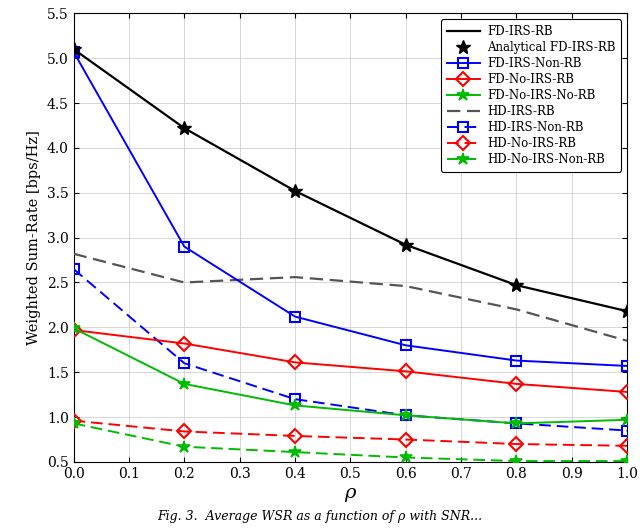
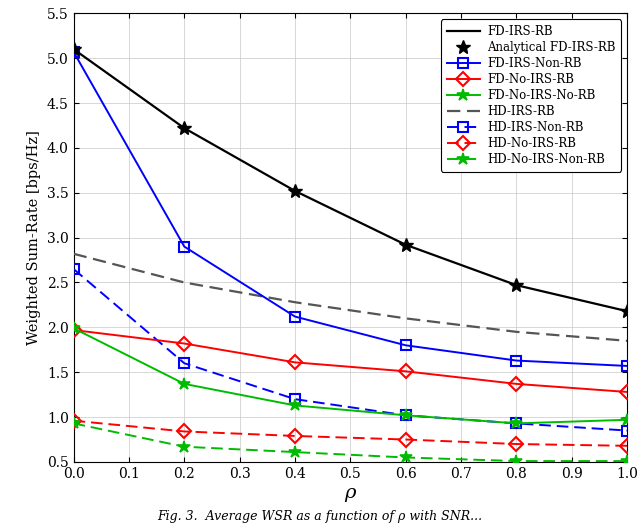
HD-IRS-RB/0.4: 2.56 -> 2.28
HD-IRS-RB/0.6: 2.46 -> 2.10
HD-IRS-RB/0.8: 2.20 -> 1.95
